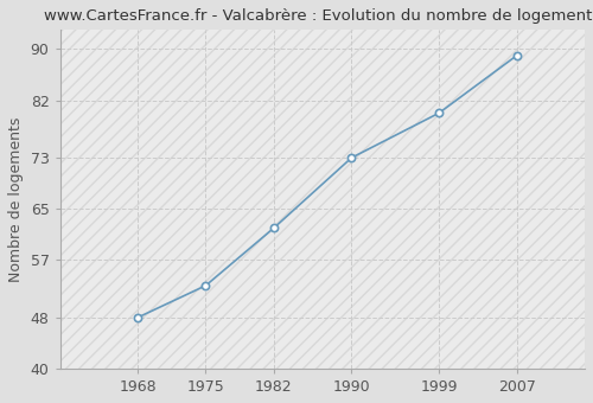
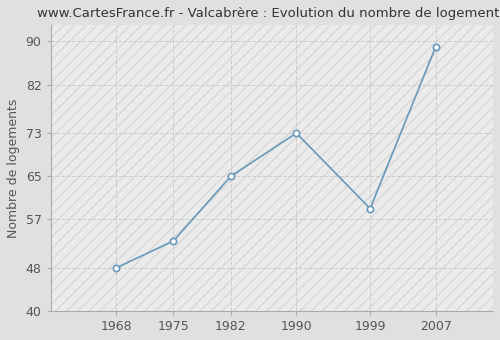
1982: 62 -> 65
1999: 80 -> 59
